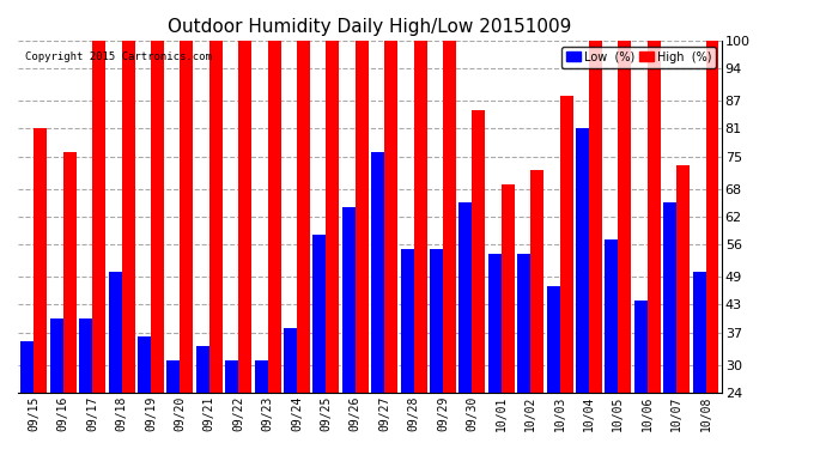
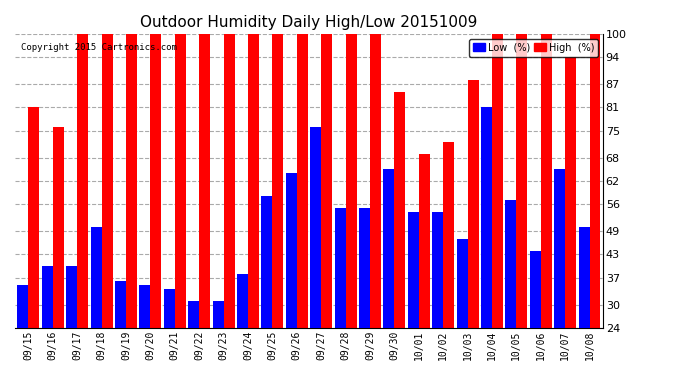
Low (%)/09/20: 31 -> 35
High (%)/10/07: 73 -> 94
